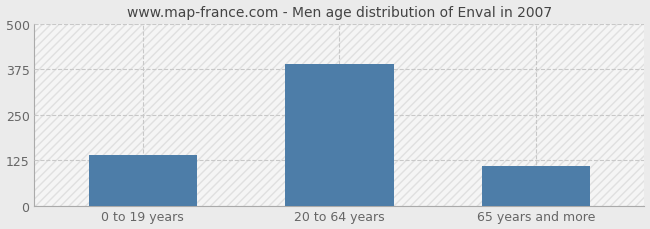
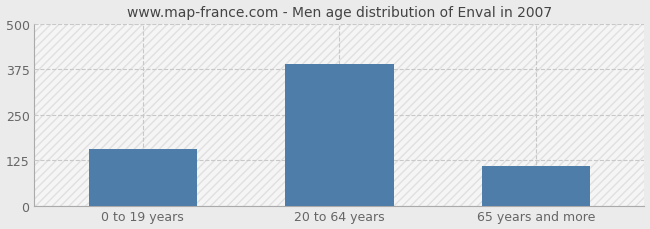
0 to 19 years: 140 -> 155
